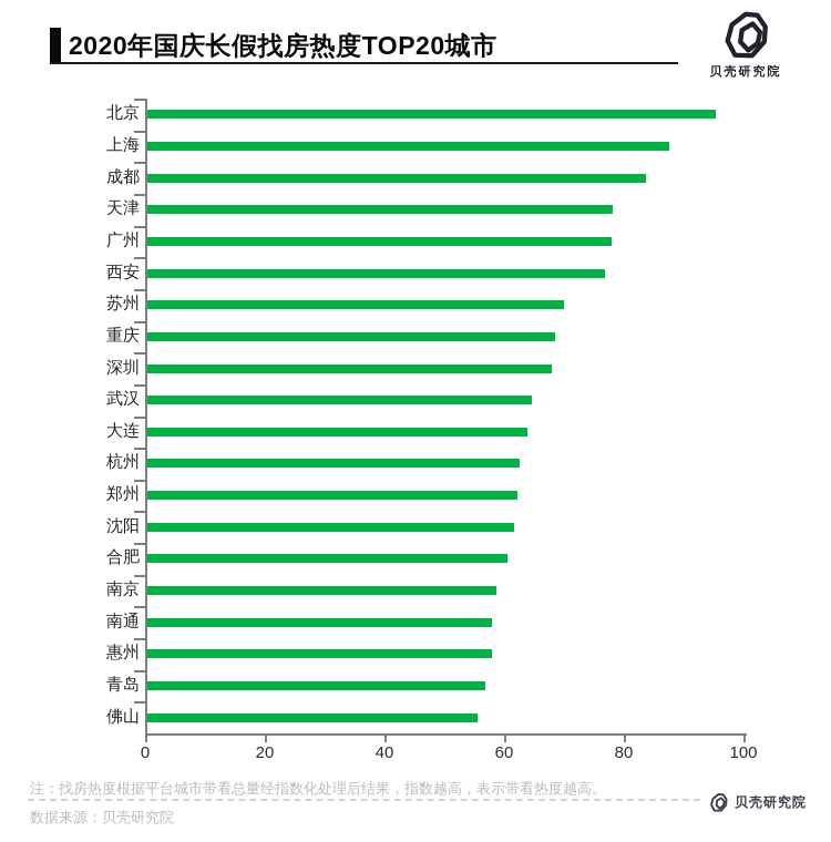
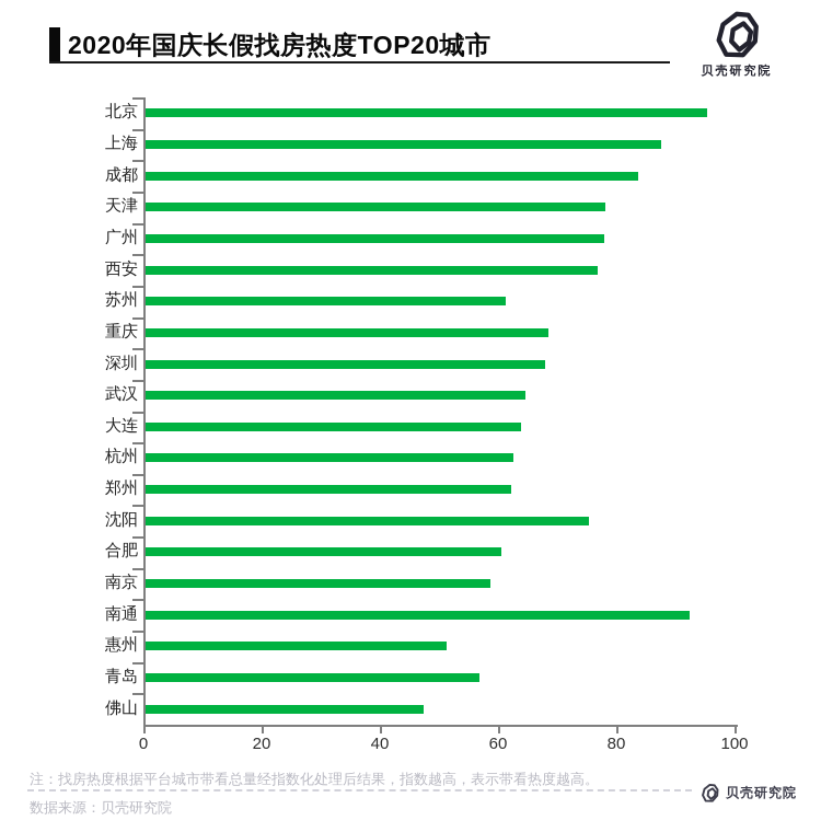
苏州: 70 -> 61
沈阳: 61 -> 75
南通: 58 -> 92
惠州: 58 -> 51
佛山: 55 -> 47
